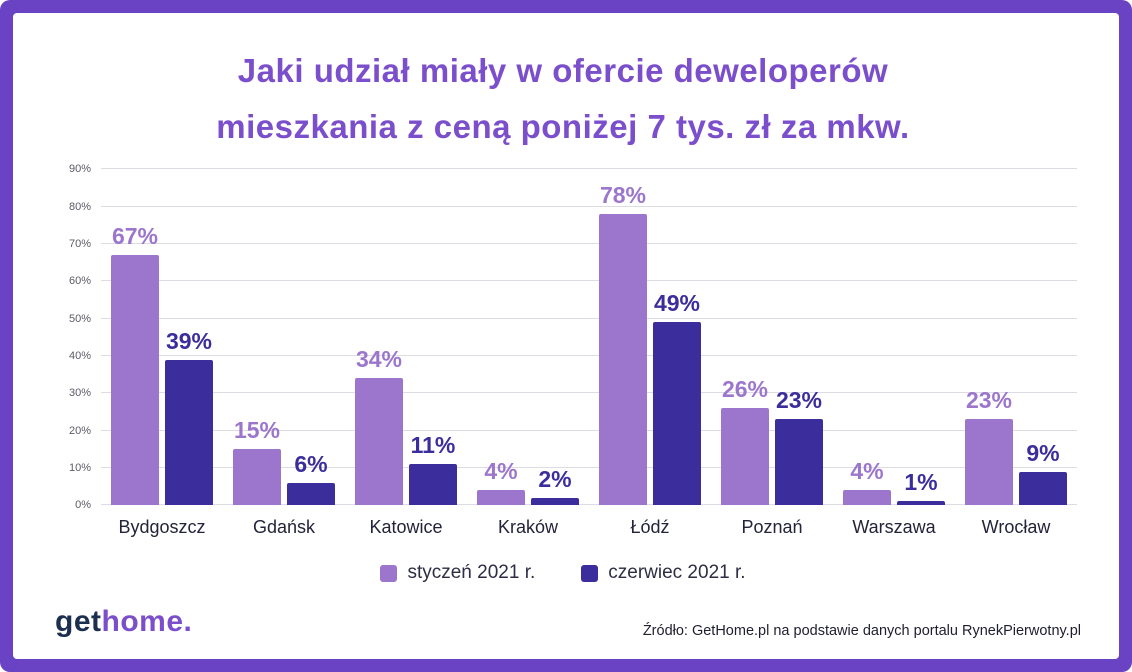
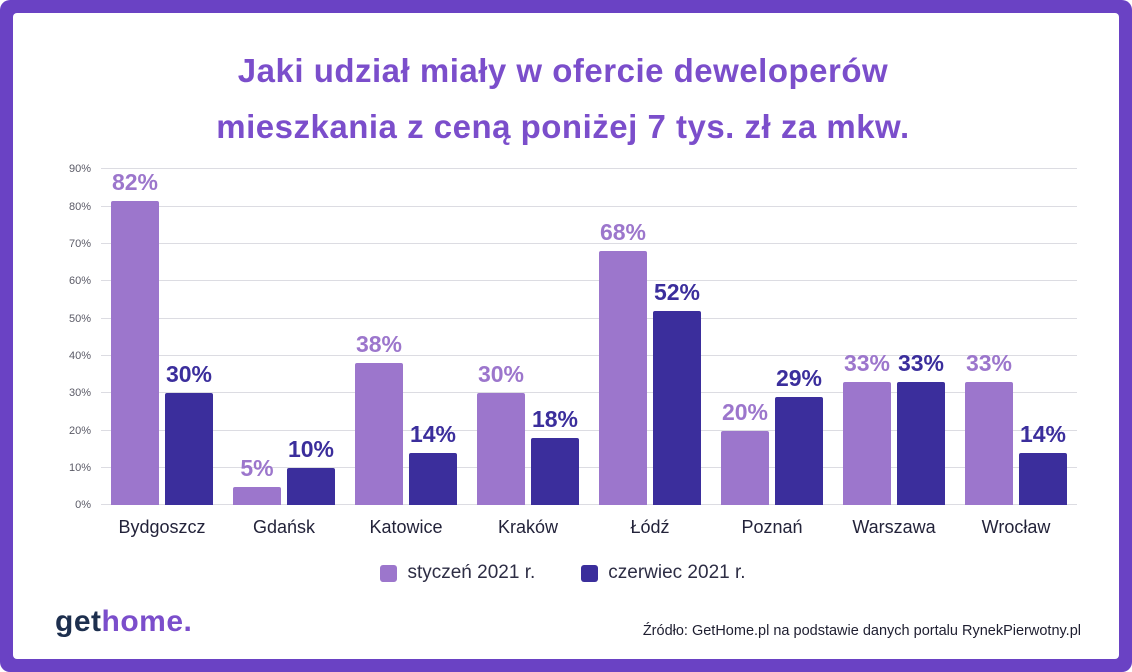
styczeń 2021 r./Bydgoszcz: 67% -> 82%
czerwiec 2021 r./Bydgoszcz: 39% -> 30%
styczeń 2021 r./Gdańsk: 15% -> 5%
czerwiec 2021 r./Gdańsk: 6% -> 10%
styczeń 2021 r./Katowice: 34% -> 38%
czerwiec 2021 r./Katowice: 11% -> 14%
styczeń 2021 r./Kraków: 4% -> 30%
czerwiec 2021 r./Kraków: 2% -> 18%
styczeń 2021 r./Łódź: 78% -> 68%
czerwiec 2021 r./Łódź: 49% -> 52%
styczeń 2021 r./Poznań: 26% -> 20%
czerwiec 2021 r./Poznań: 23% -> 29%
styczeń 2021 r./Warszawa: 4% -> 33%
czerwiec 2021 r./Warszawa: 1% -> 33%
styczeń 2021 r./Wrocław: 23% -> 33%
czerwiec 2021 r./Wrocław: 9% -> 14%
